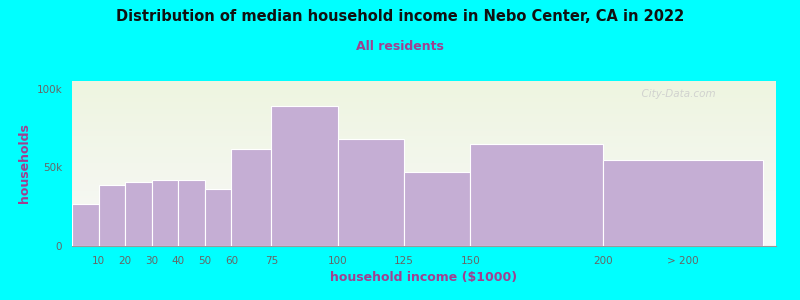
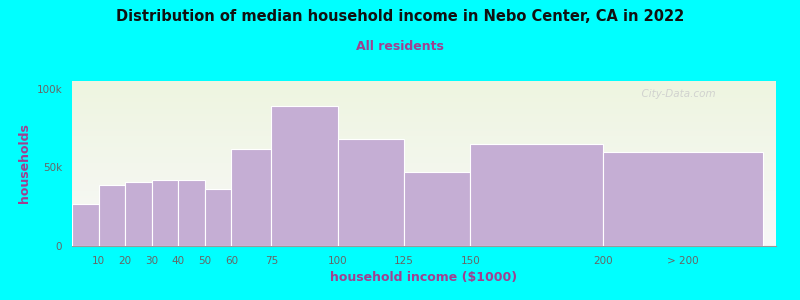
> 200: 55k -> 60k
